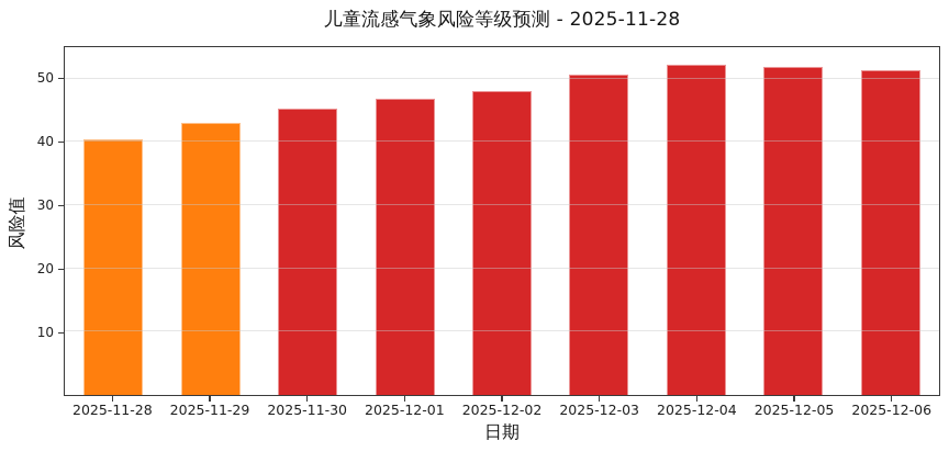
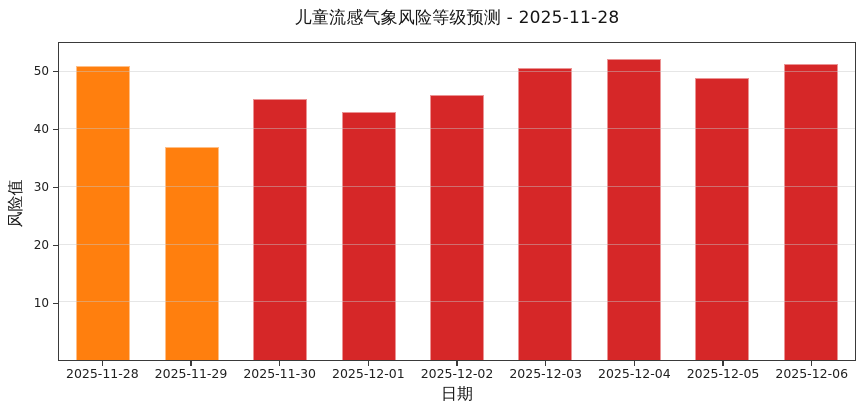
2025-11-28: 40 -> 51
2025-11-29: 43 -> 37
2025-12-01: 47 -> 43
2025-12-02: 48 -> 46
2025-12-05: 52 -> 49
